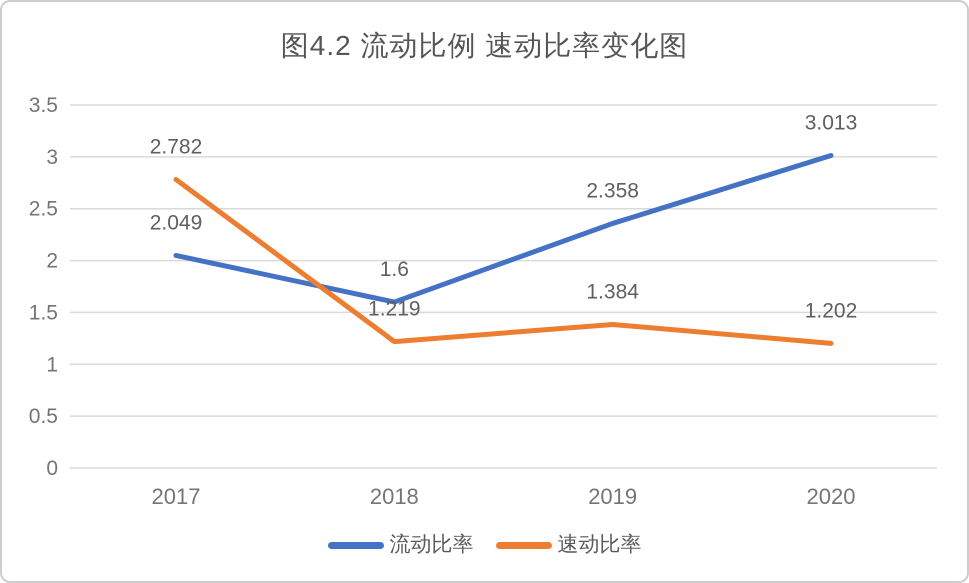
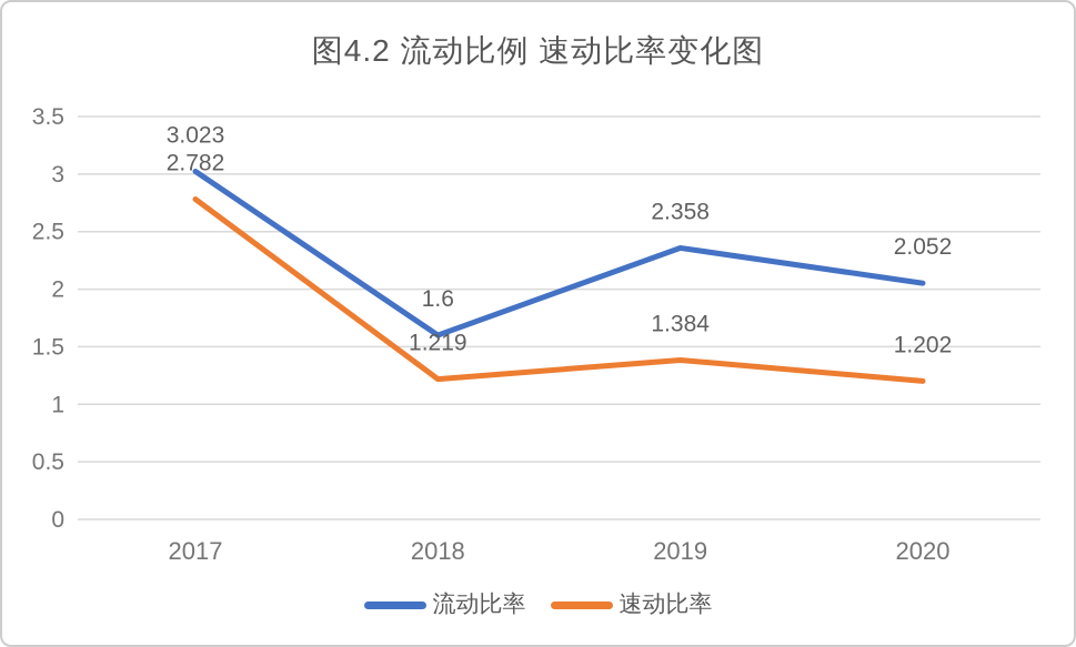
流动比率/2017: 2.049 -> 3.023
流动比率/2020: 3.013 -> 2.052
